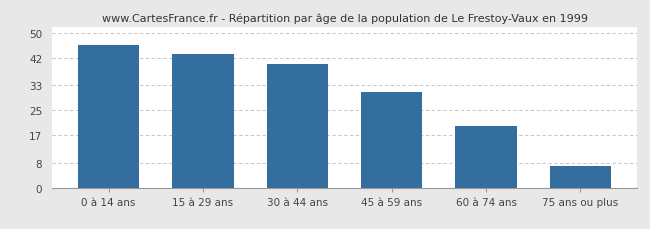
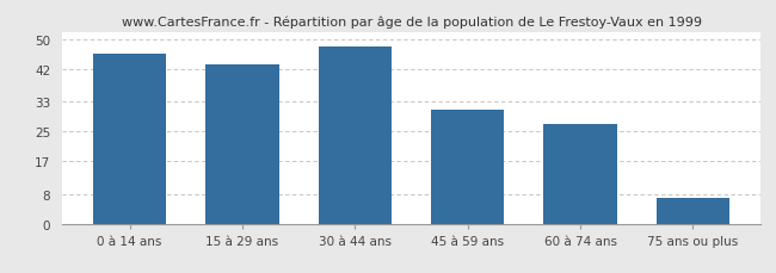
30 à 44 ans: 40 -> 48
60 à 74 ans: 20 -> 27
